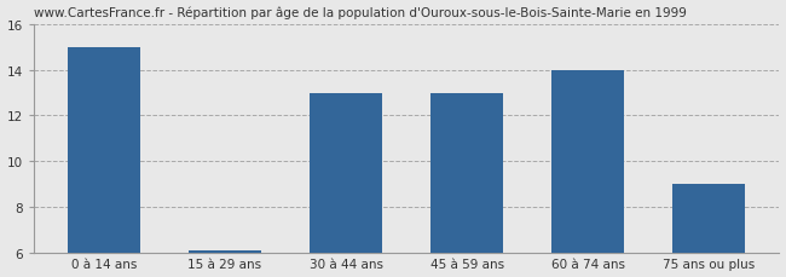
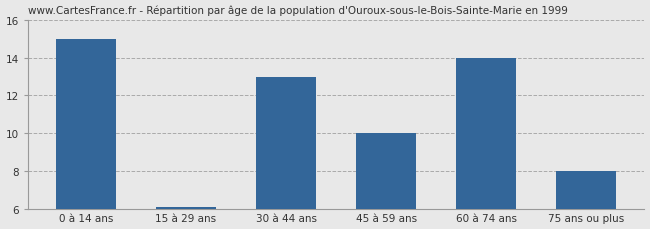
45 à 59 ans: 13.0 -> 10.0
75 ans ou plus: 9.0 -> 8.0
